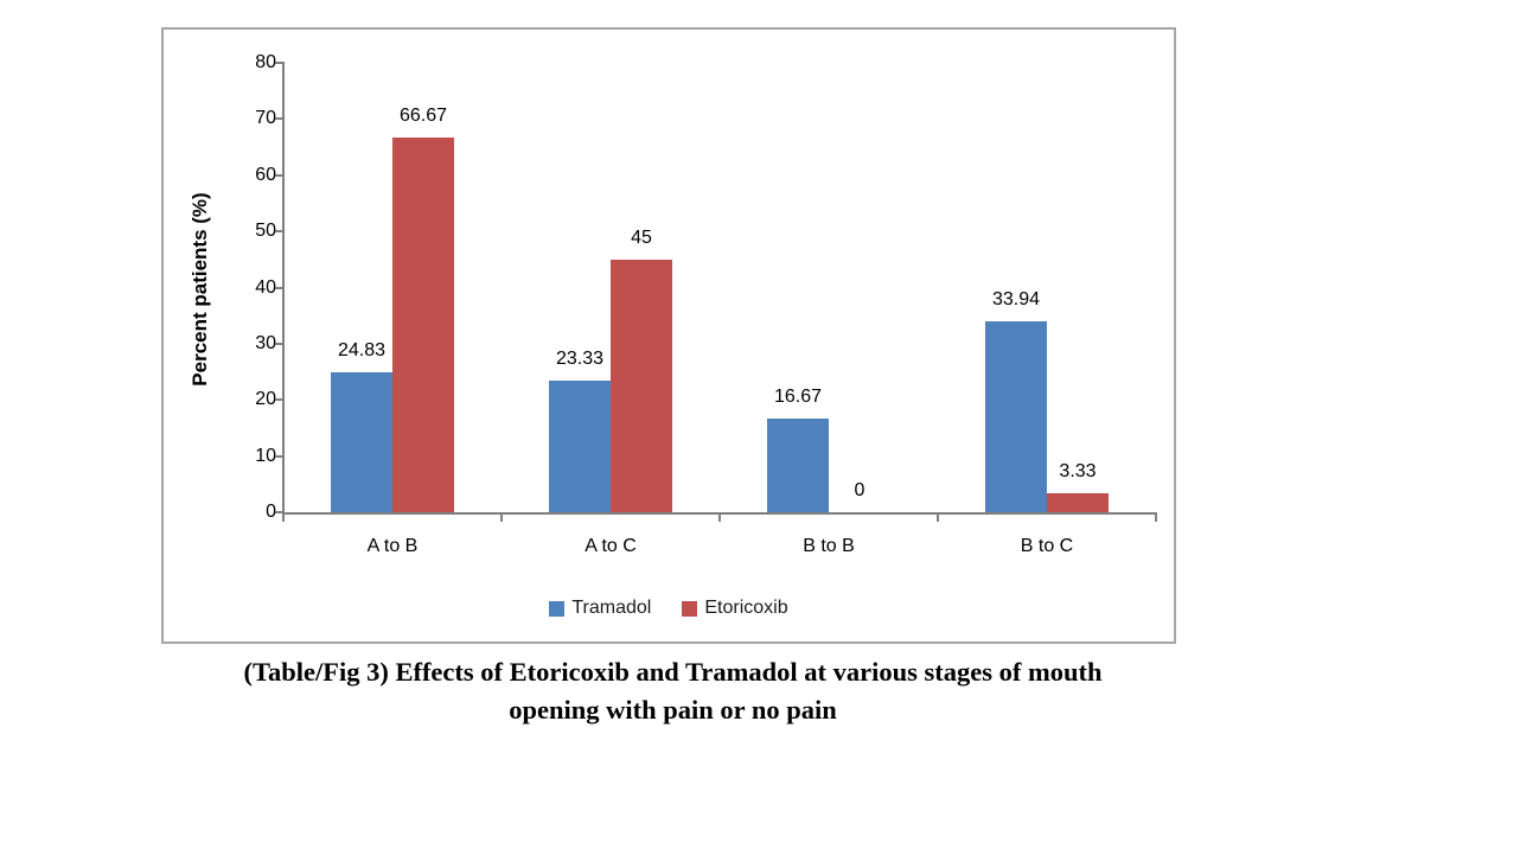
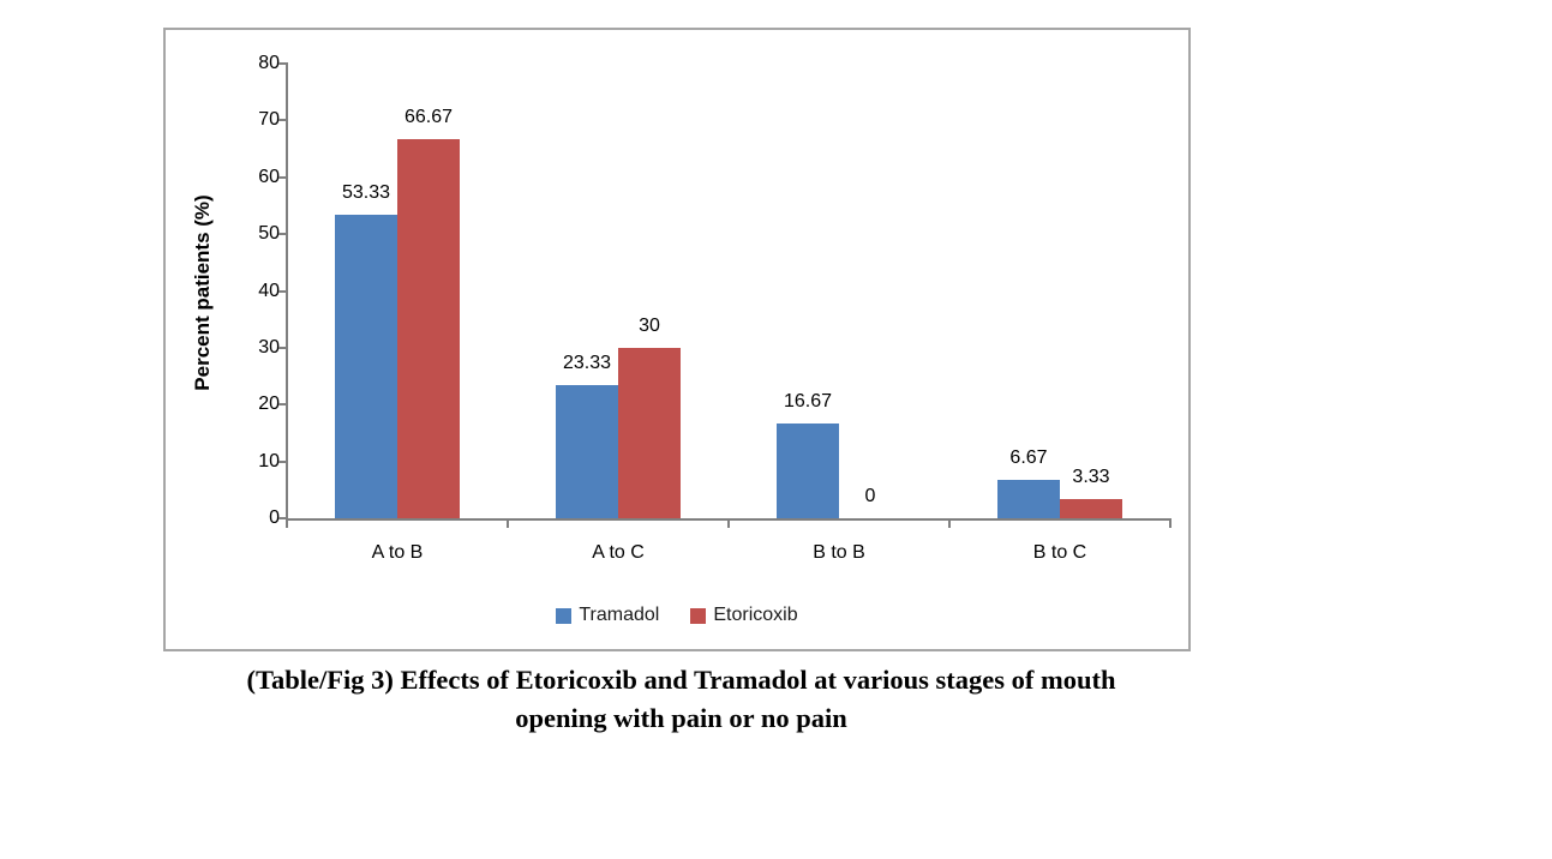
Tramadol/A to B: 24.83 -> 53.33
Etoricoxib/A to C: 45 -> 30
Tramadol/B to C: 33.94 -> 6.67
